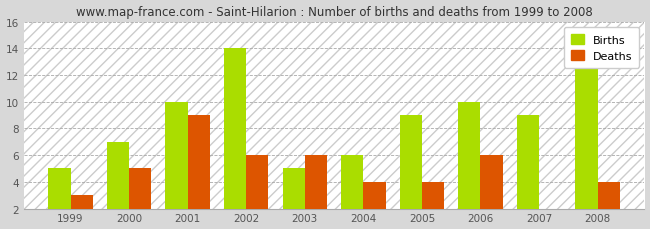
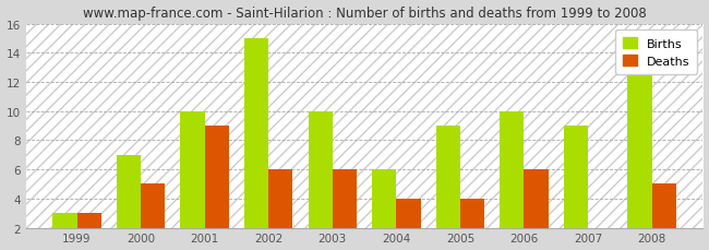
Births/1999: 5 -> 3
Births/2002: 14 -> 15
Births/2003: 5 -> 10
Deaths/2008: 4 -> 5
